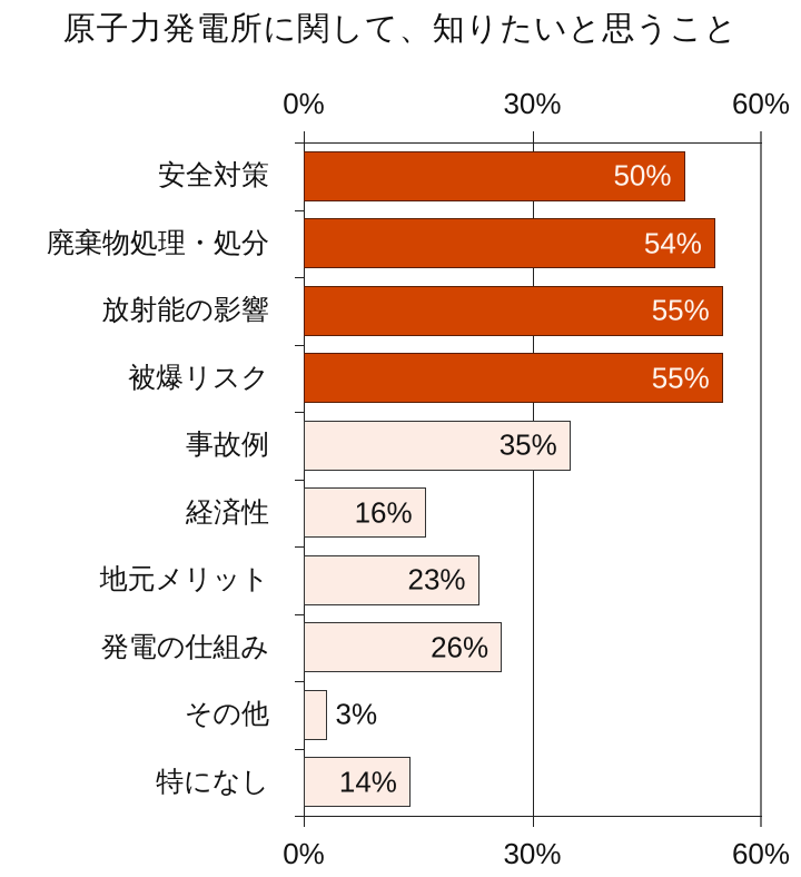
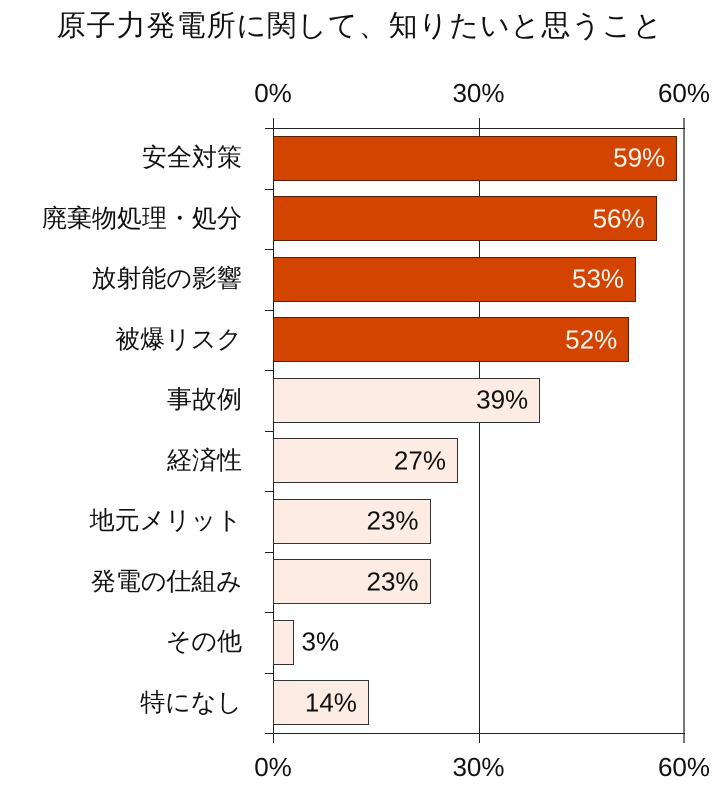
安全対策: 50% -> 59%
廃棄物処理・処分: 54% -> 56%
放射能の影響: 55% -> 53%
被爆リスク: 55% -> 52%
事故例: 35% -> 39%
経済性: 16% -> 27%
発電の仕組み: 26% -> 23%
